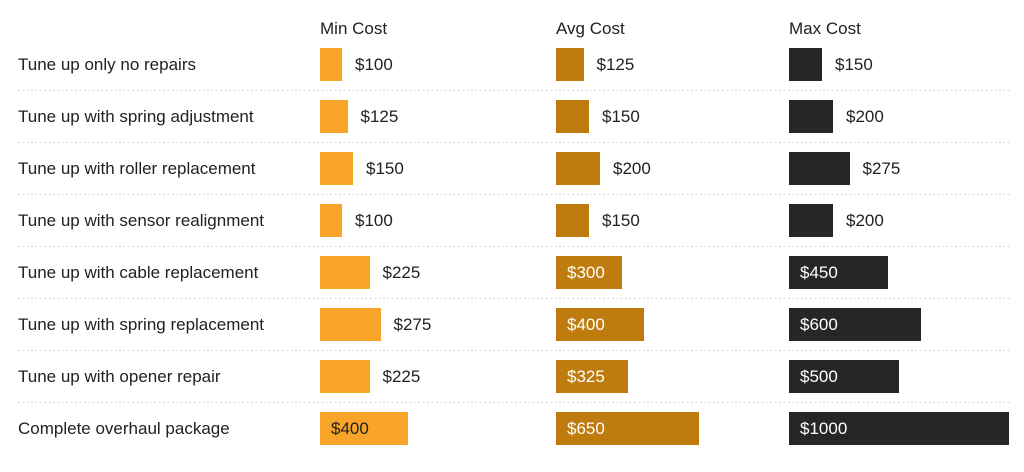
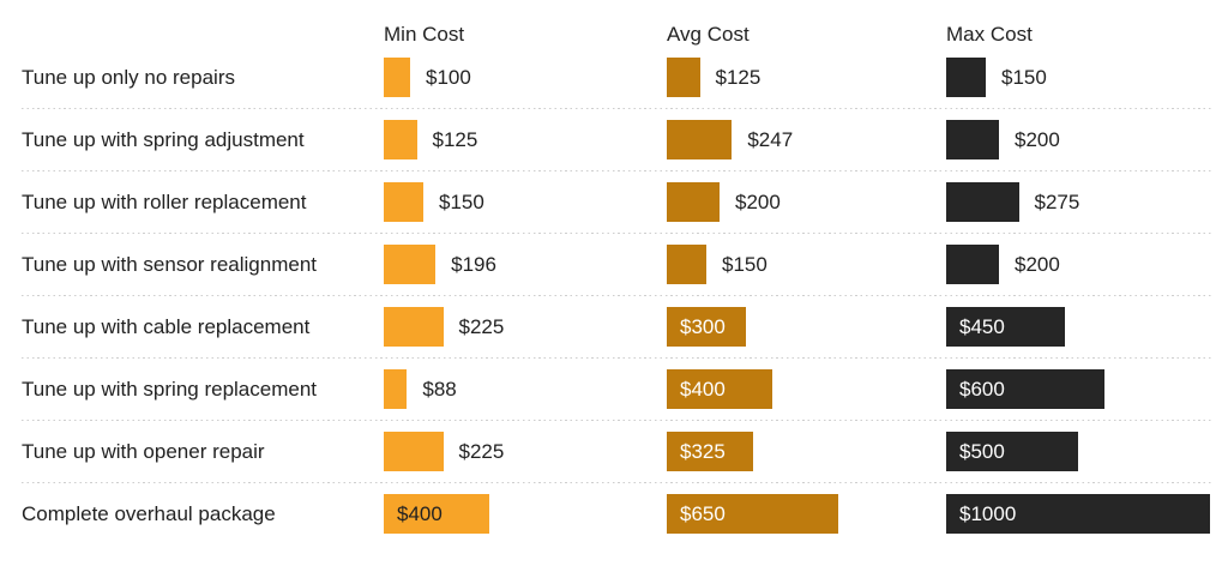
Avg Cost/Tune up with spring adjustment: $150 -> $247
Min Cost/Tune up with sensor realignment: $100 -> $196
Min Cost/Tune up with spring replacement: $275 -> $88
